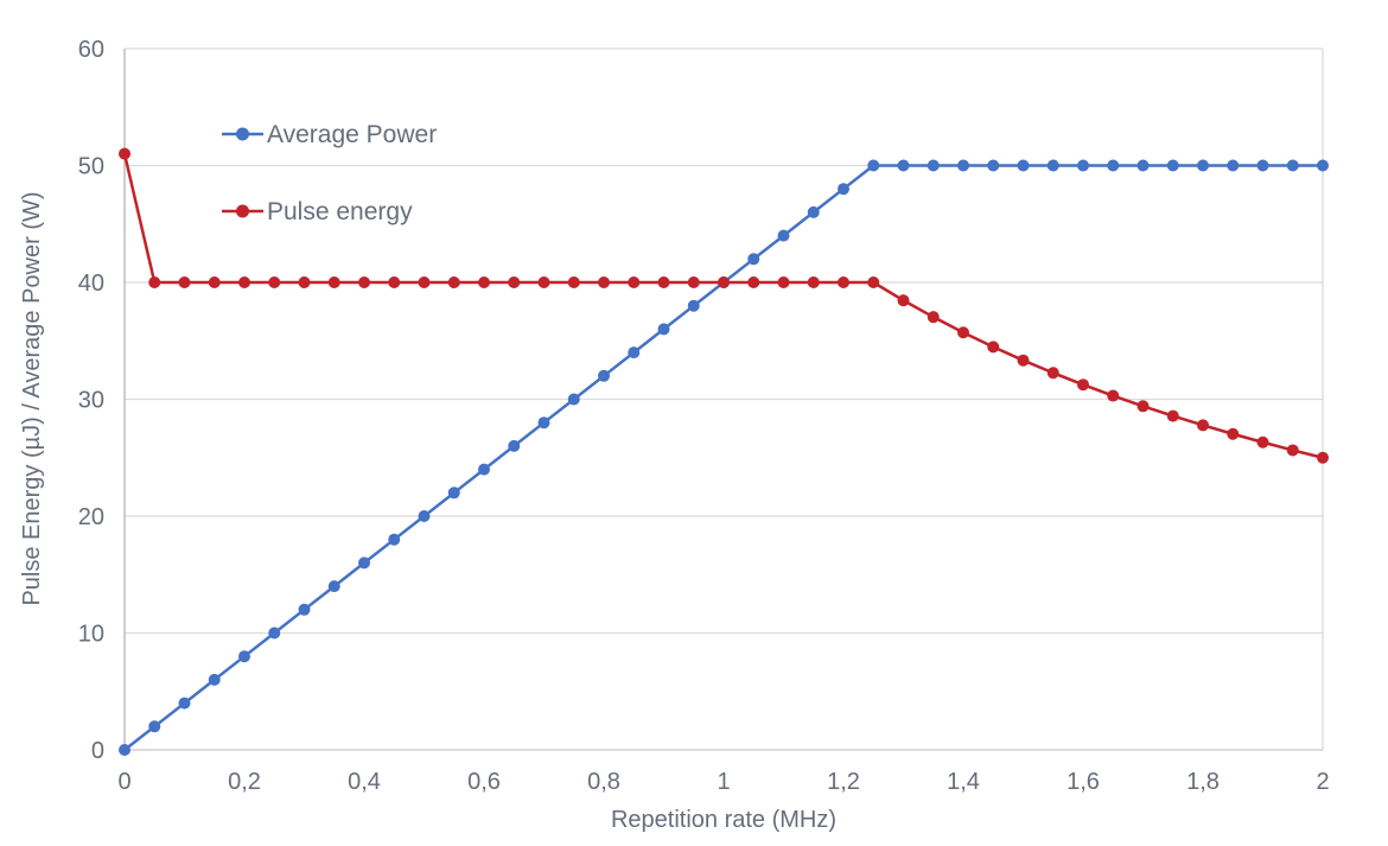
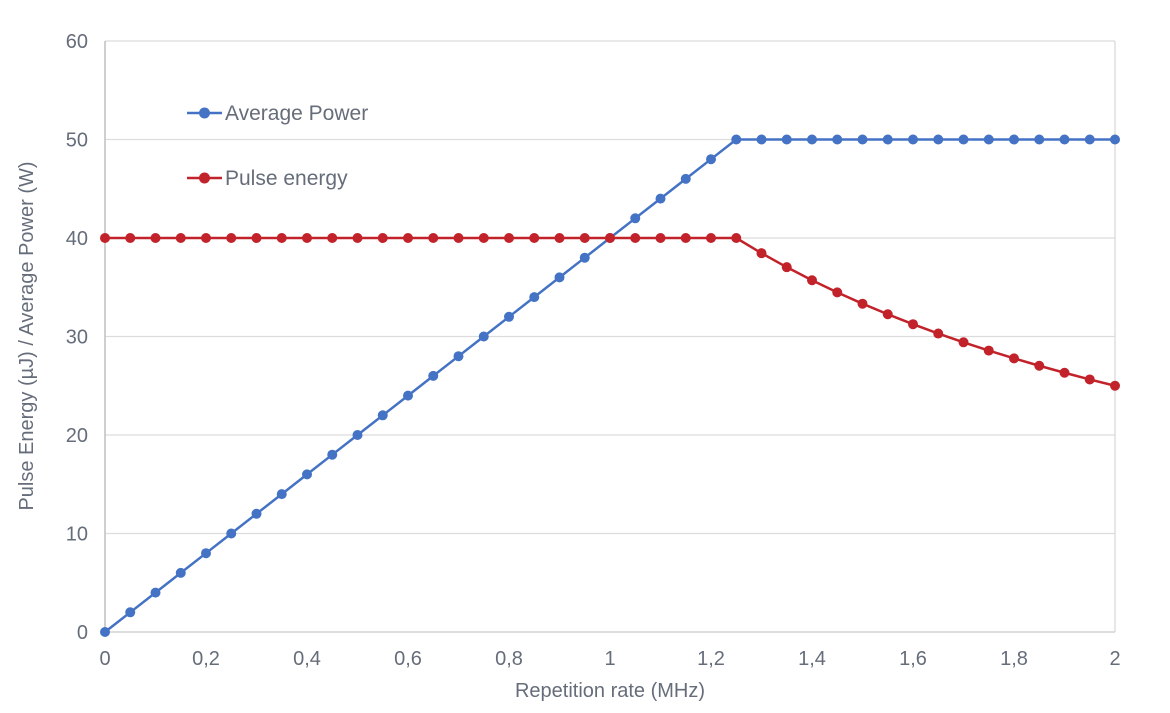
Pulse energy/0: 51 -> 40
